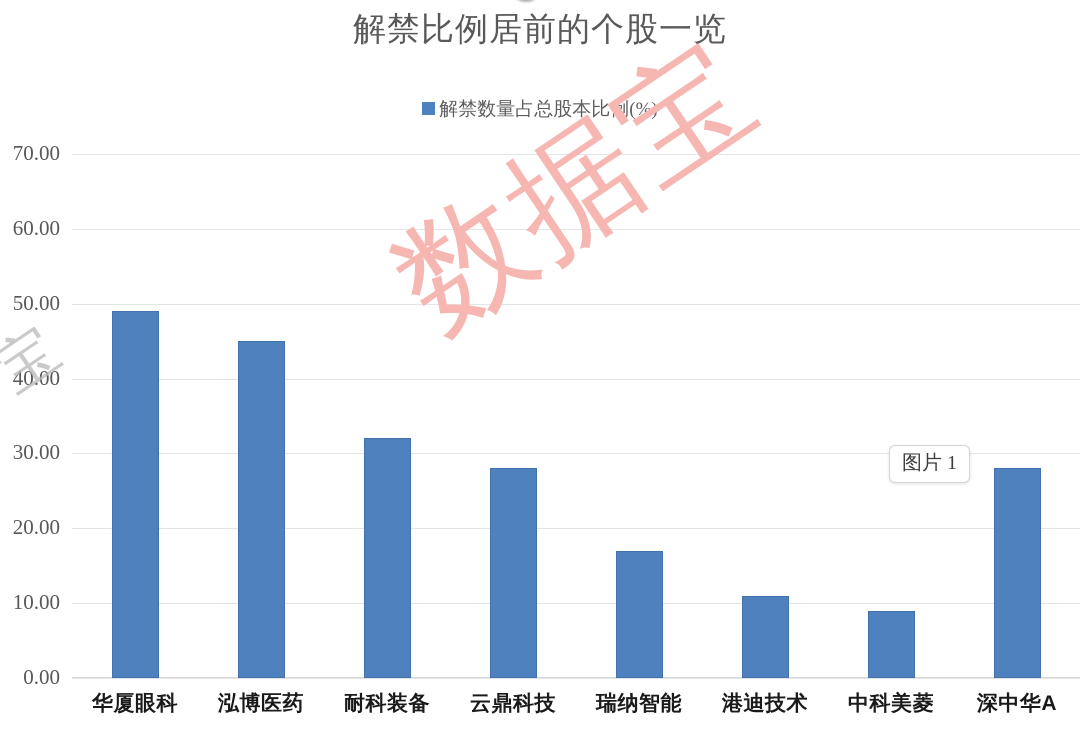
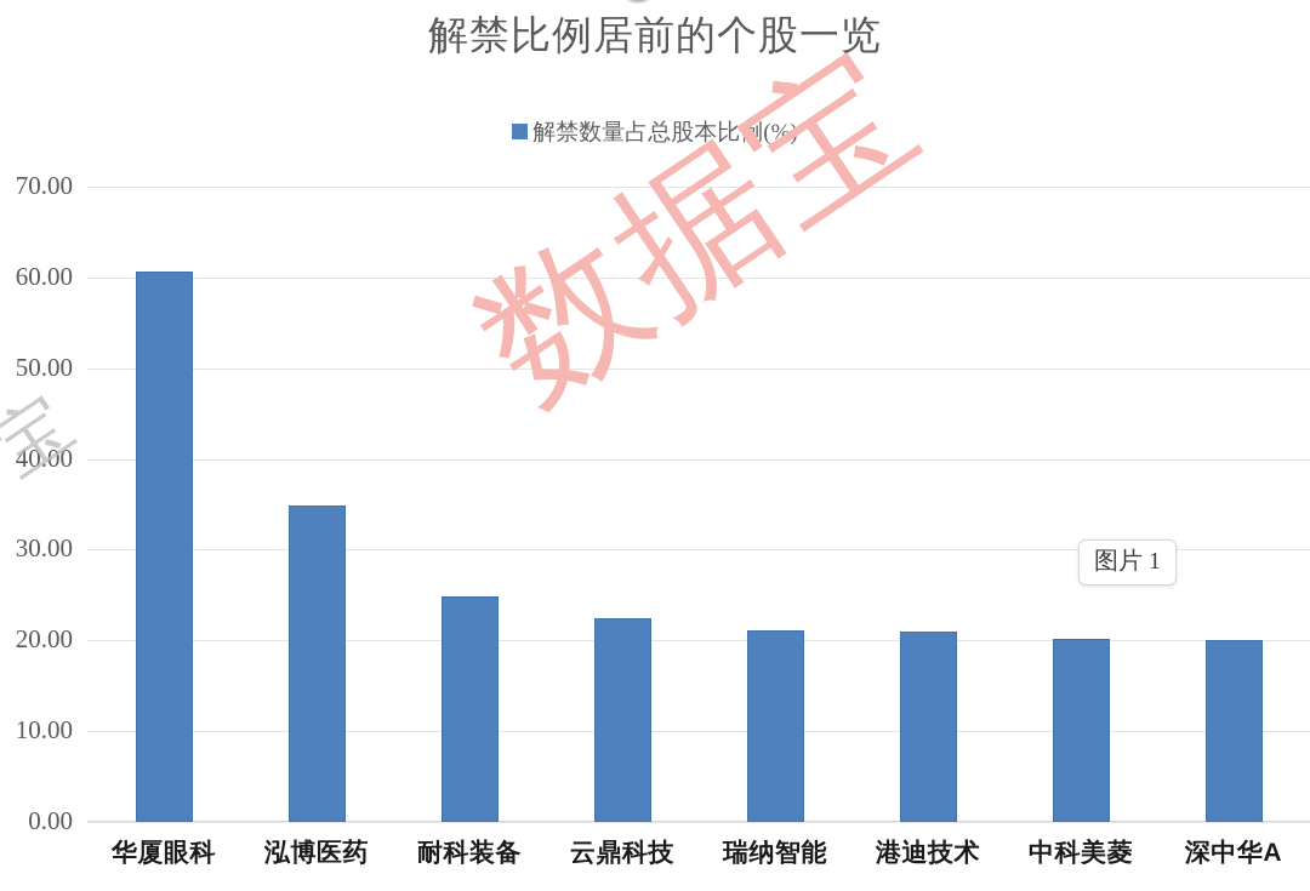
华厦眼科: 49 -> 61
泓博医药: 45 -> 35
耐科装备: 32 -> 25
云鼎科技: 28 -> 22
瑞纳智能: 17 -> 21
港迪技术: 11 -> 21
中科美菱: 9 -> 20
深中华A: 28 -> 20
